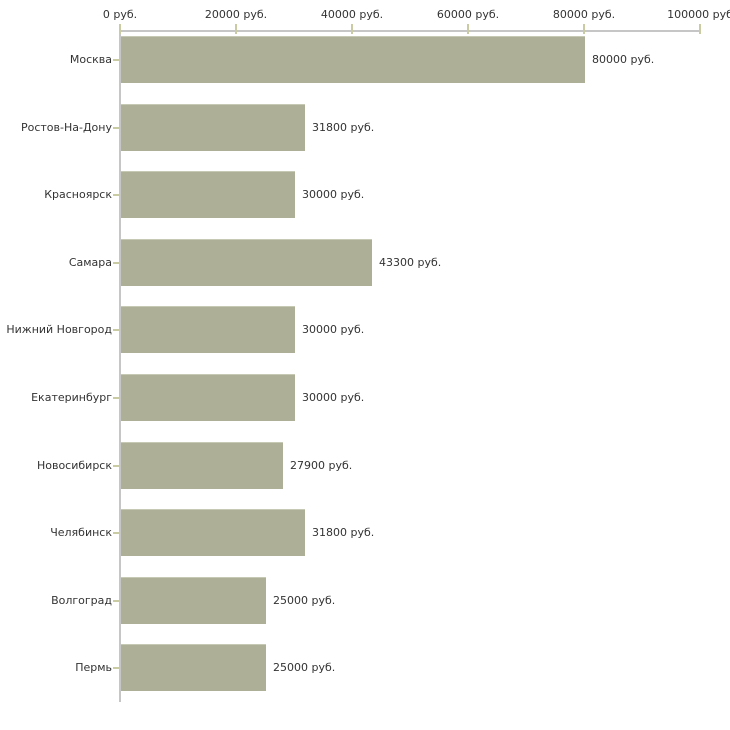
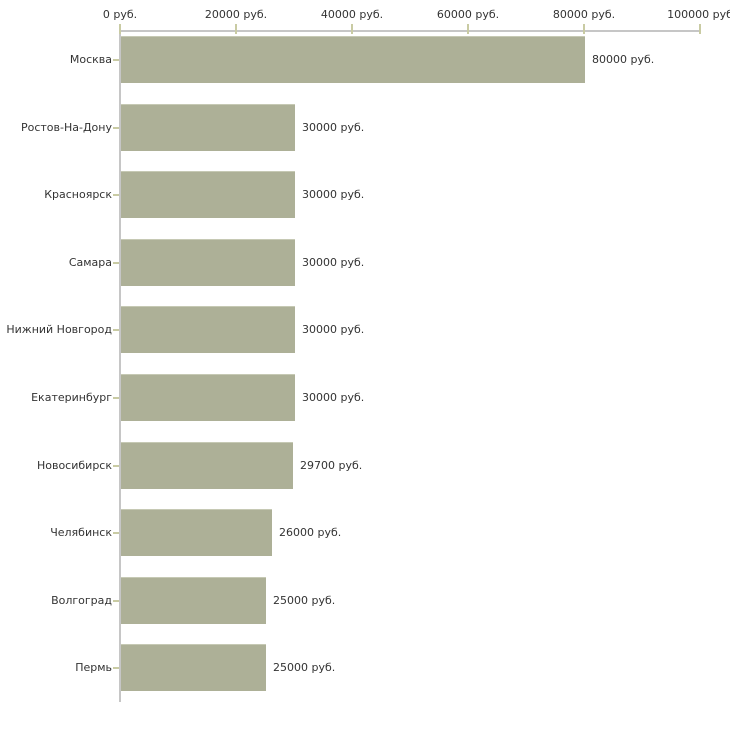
Ростов-На-Дону: 31800 -> 30000
Самара: 43300 -> 30000
Новосибирск: 27900 -> 29700
Челябинск: 31800 -> 26000
